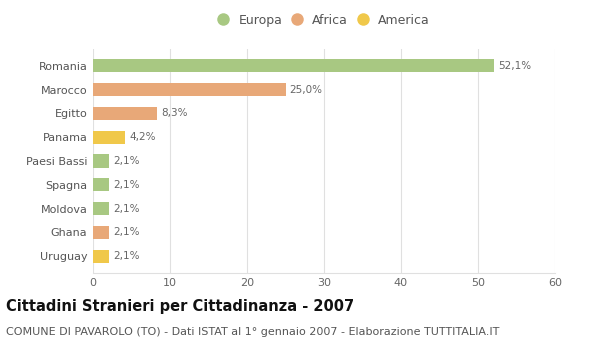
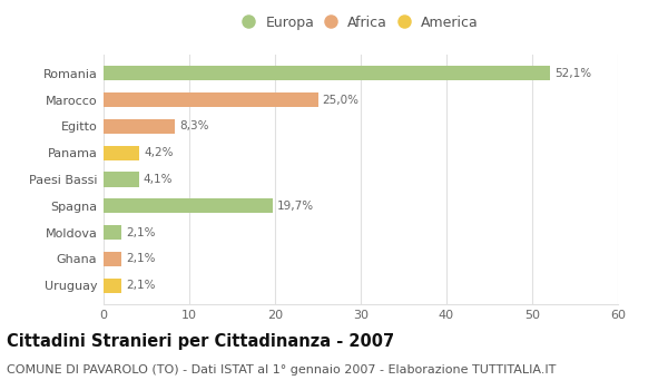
Paesi Bassi: 2,1% -> 4,1%
Spagna: 2,1% -> 19,7%
